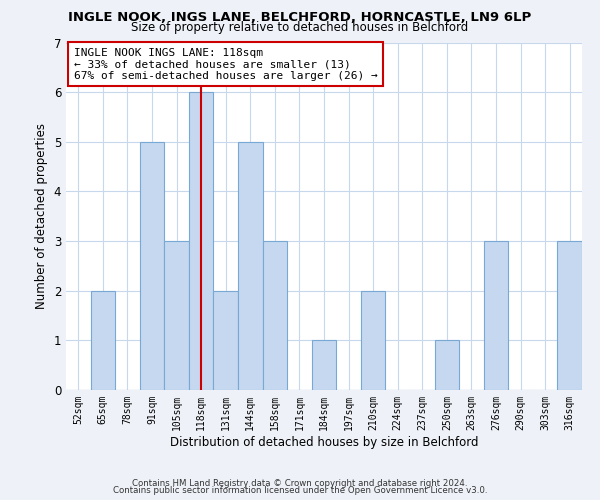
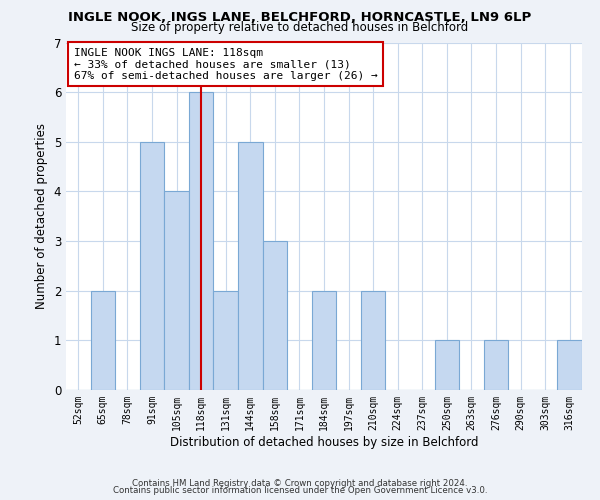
105sqm: 3 -> 4
184sqm: 1 -> 2
276sqm: 3 -> 1
316sqm: 3 -> 1
